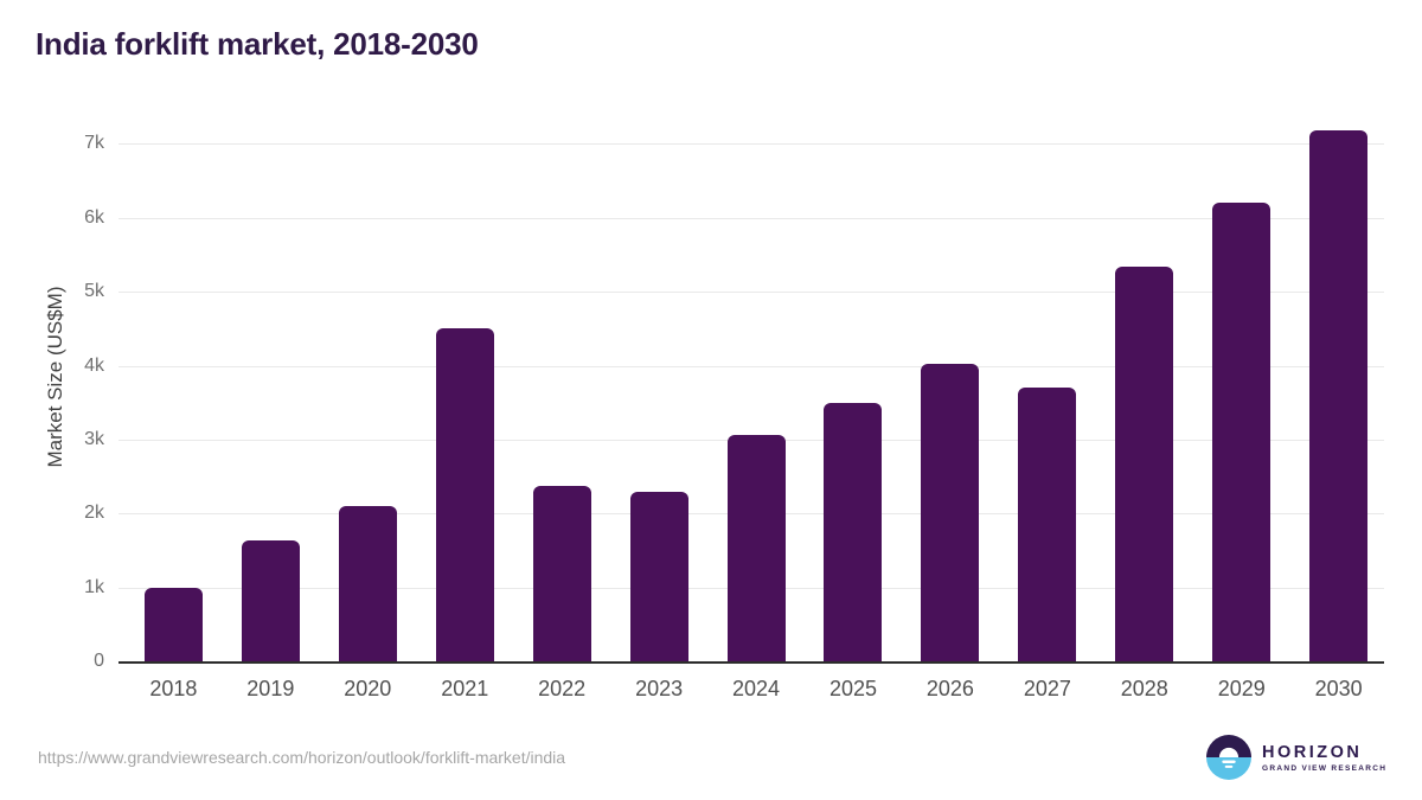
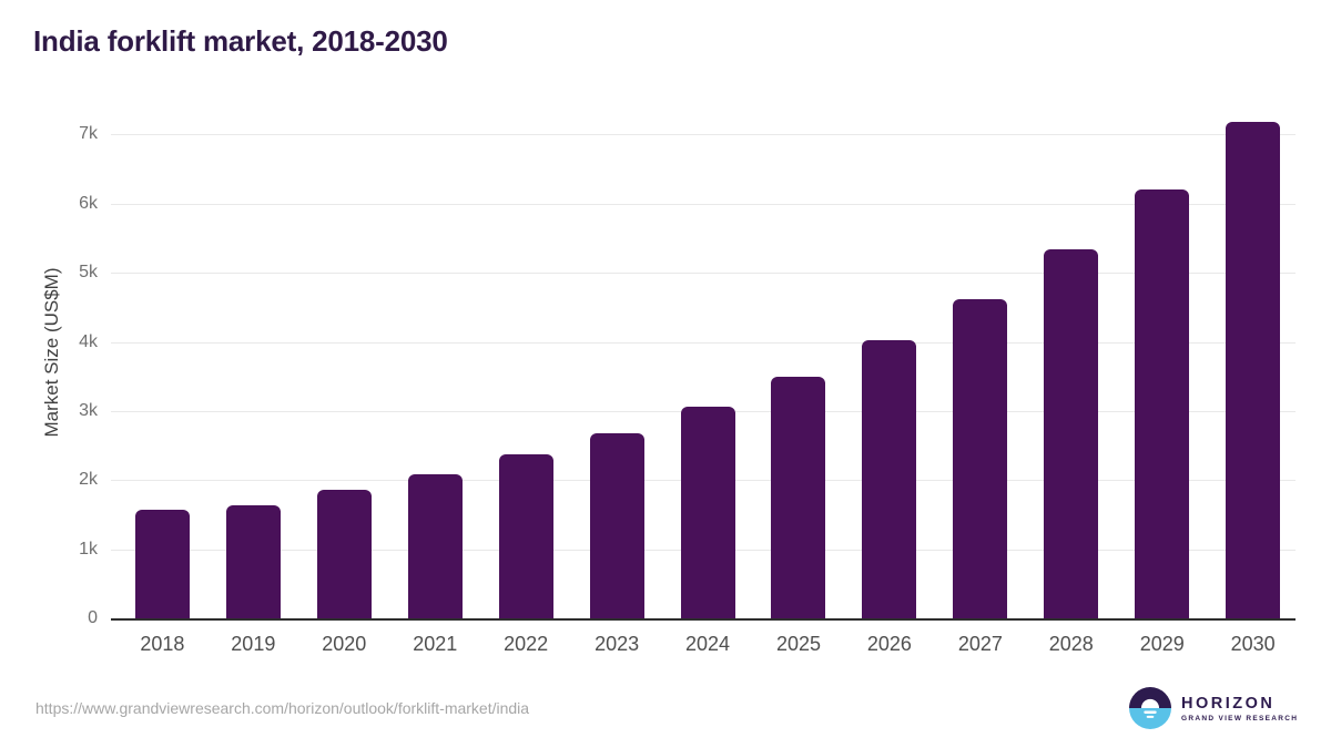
2018: 1.0k -> 1.6k
2020: 2.1k -> 1.9k
2021: 4.5k -> 2.1k
2023: 2.3k -> 2.7k
2027: 3.7k -> 4.6k
